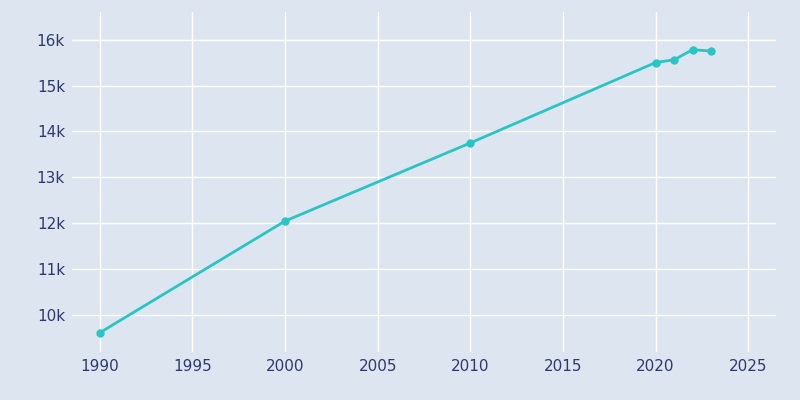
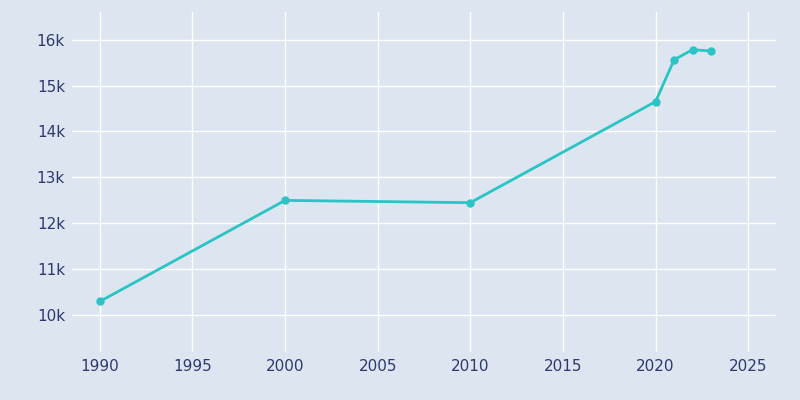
1990: 9.62k -> 10.30k
2000: 12.05k -> 12.50k
2010: 13.75k -> 12.45k
2020: 15.50k -> 14.65k
